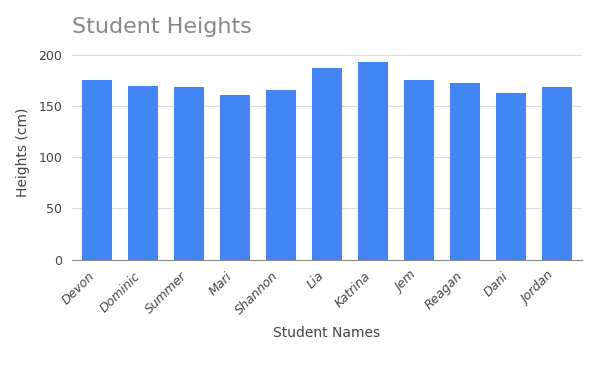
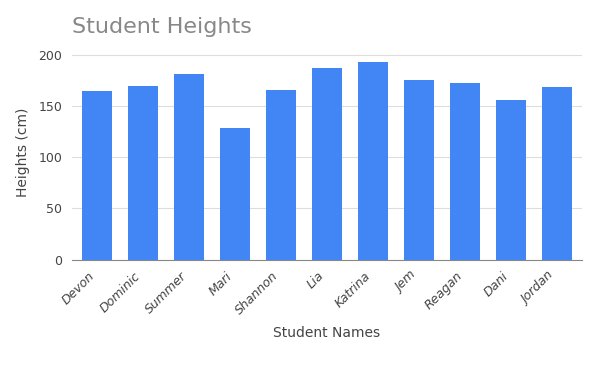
Devon: 175 -> 165
Summer: 169 -> 181
Mari: 161 -> 129
Dani: 163 -> 156
